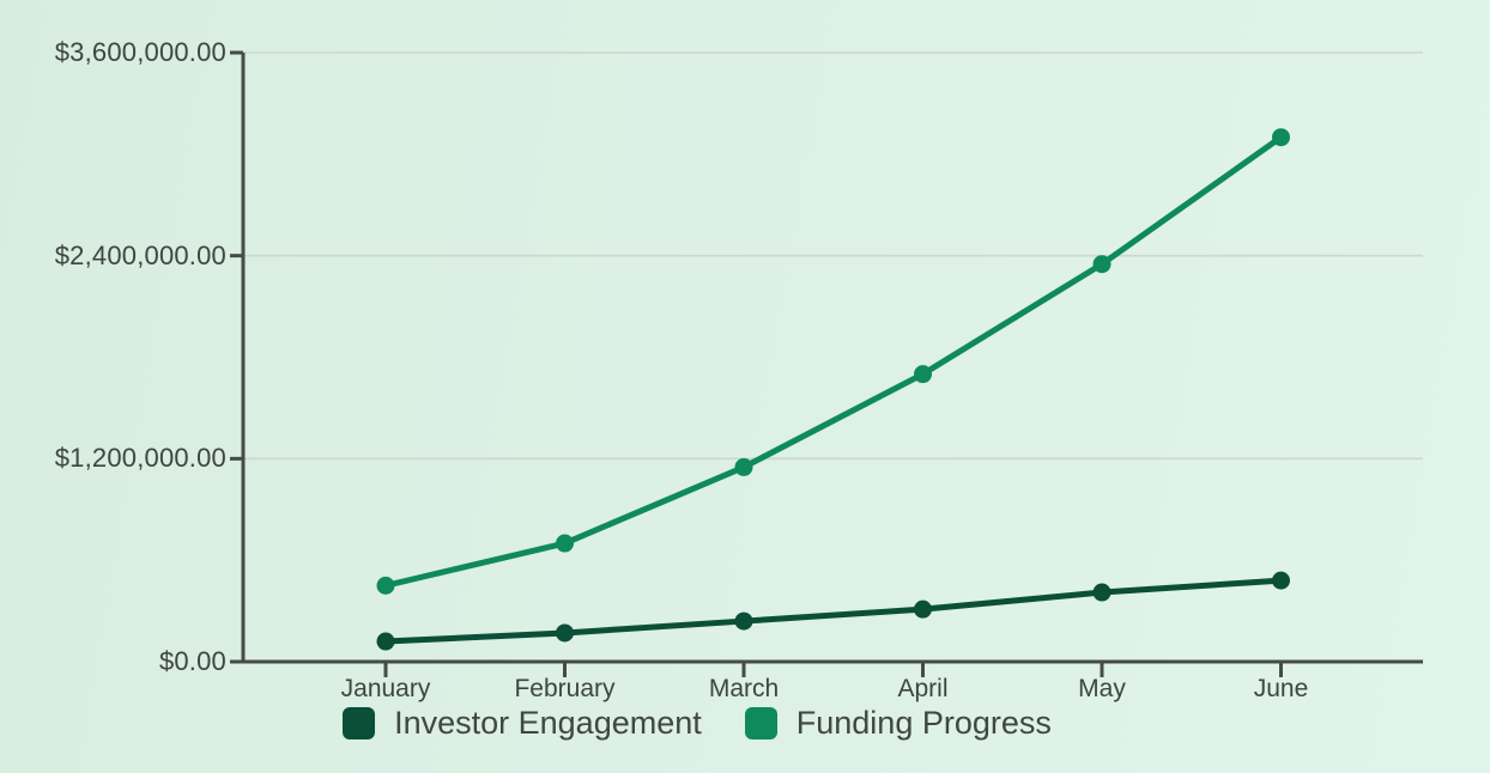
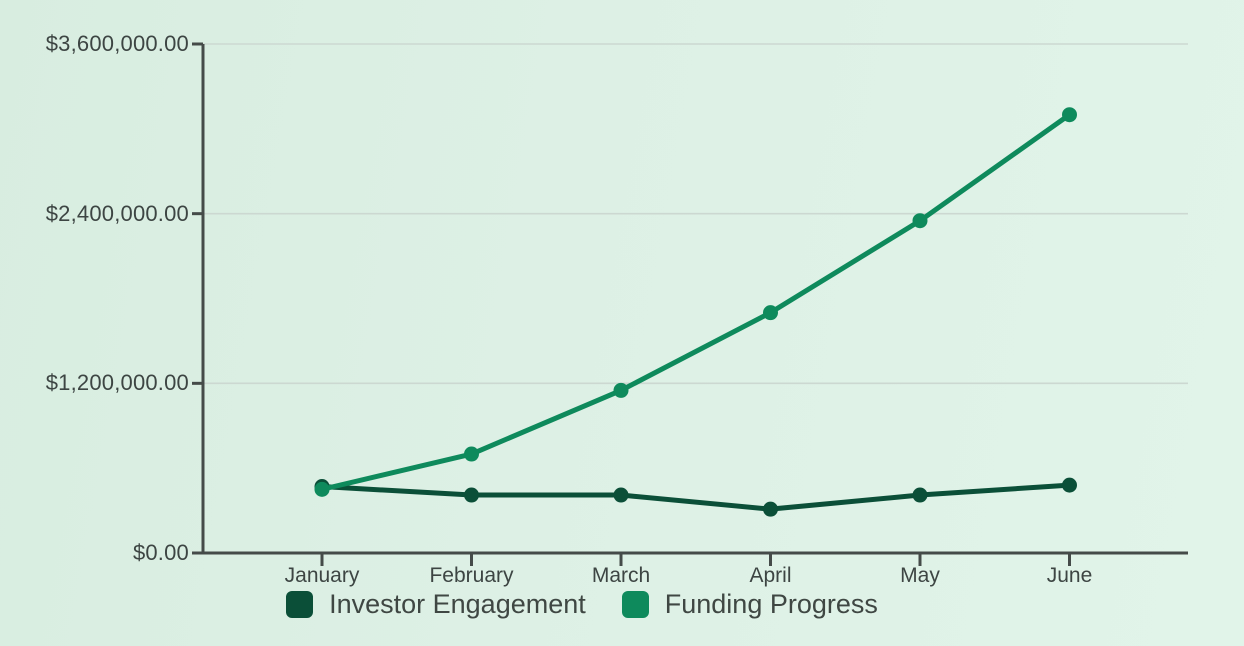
Investor Engagement/January: $120000 -> $470000
Investor Engagement/February: $170000 -> $410000
Investor Engagement/March: $240000 -> $410000
